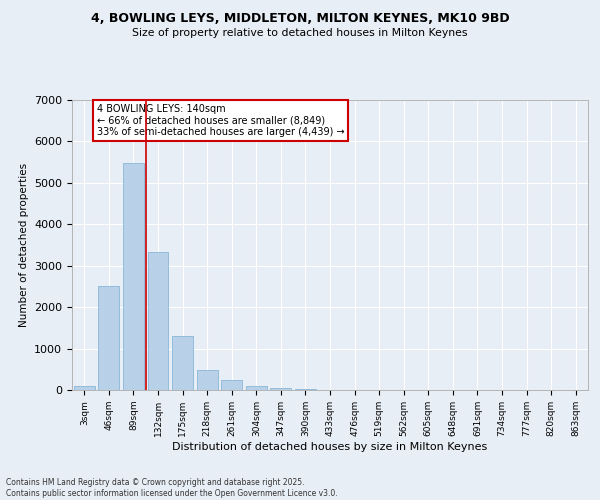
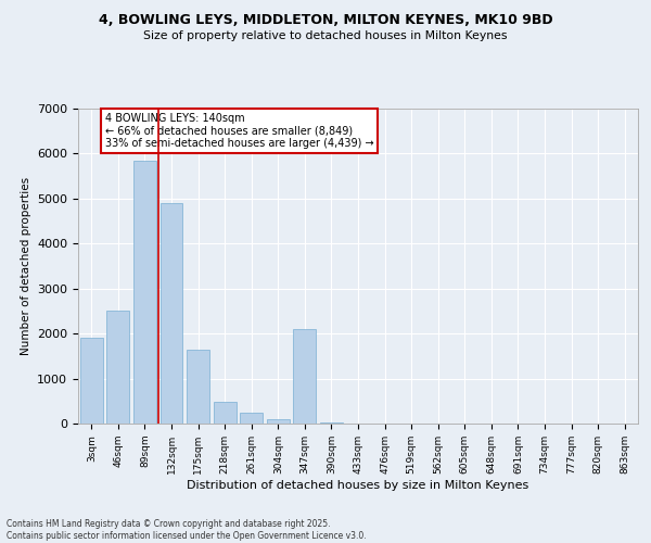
3sqm: 90 -> 1900
89sqm: 5480 -> 5850
132sqm: 3340 -> 4900
175sqm: 1300 -> 1650
347sqm: 60 -> 2100
